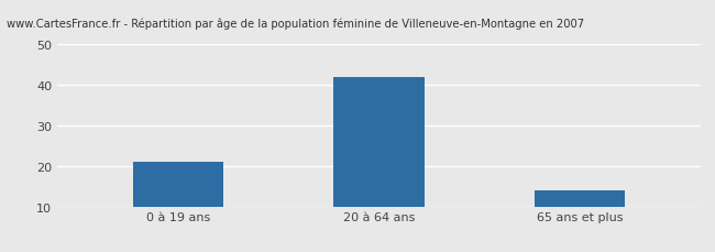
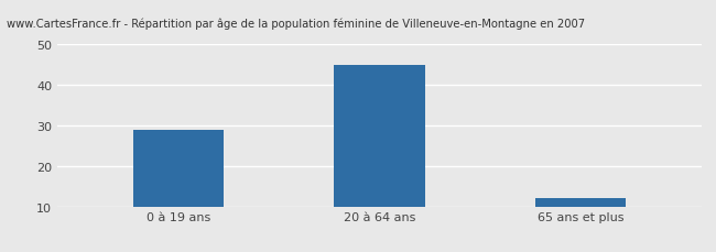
0 à 19 ans: 21 -> 29
20 à 64 ans: 42 -> 45
65 ans et plus: 14 -> 12
